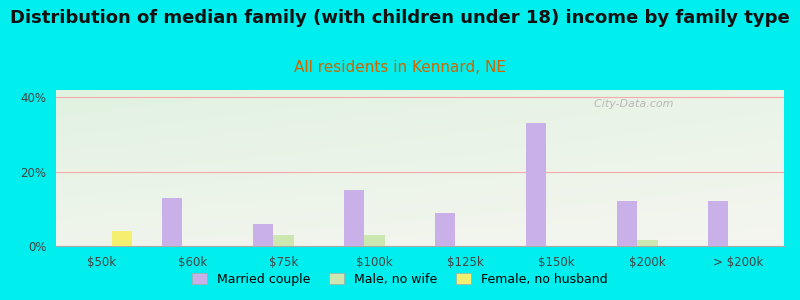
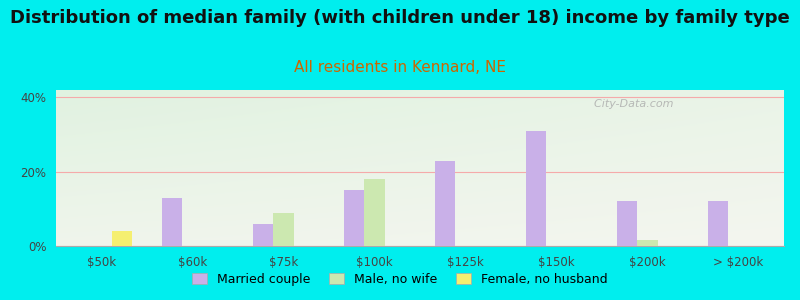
Male, no wife/$75k: 3.0% -> 9.0%
Male, no wife/$100k: 3.0% -> 18.0%
Married couple/$125k: 9% -> 23%
Married couple/$150k: 33% -> 31%
